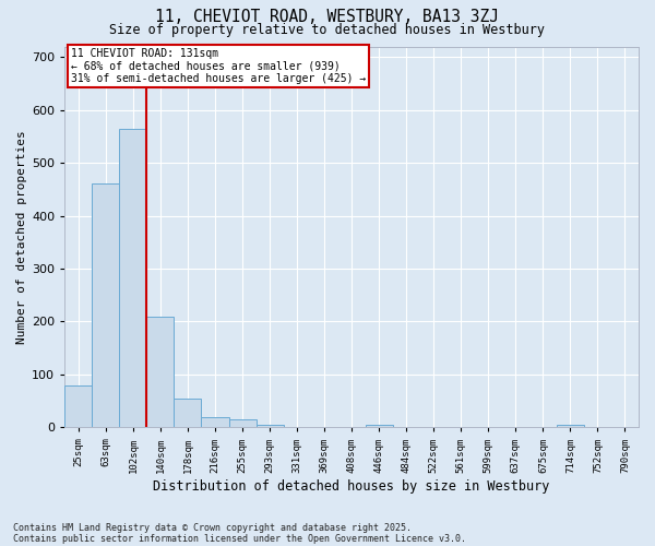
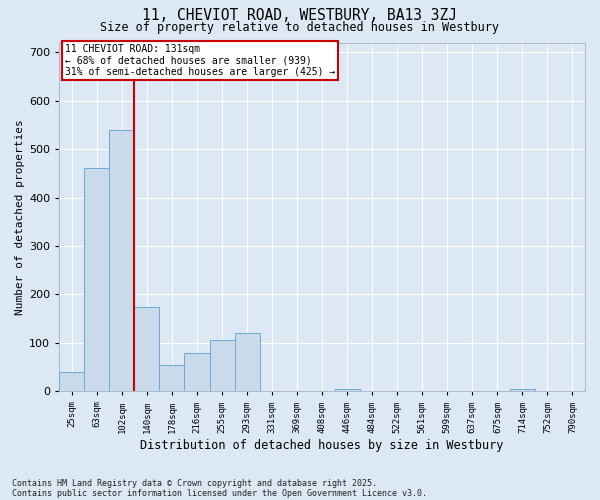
25sqm: 78 -> 40
102sqm: 565 -> 540
140sqm: 210 -> 175
216sqm: 20 -> 80
255sqm: 15 -> 105
293sqm: 5 -> 120
